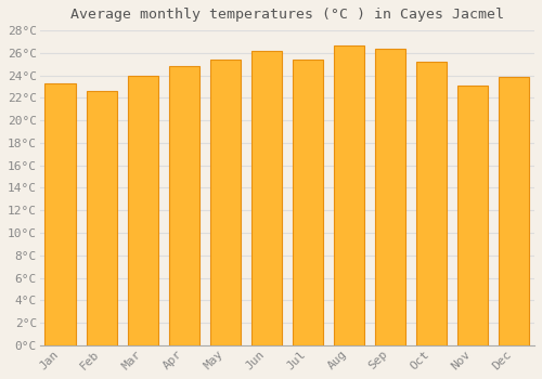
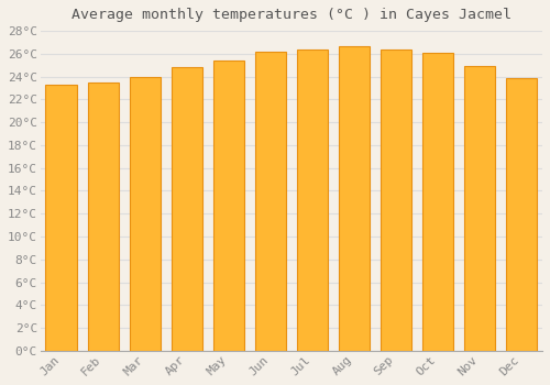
Feb: 22.6°C -> 23.5°C
Jul: 25.4°C -> 26.4°C
Oct: 25.2°C -> 26.1°C
Nov: 23.1°C -> 24.9°C
